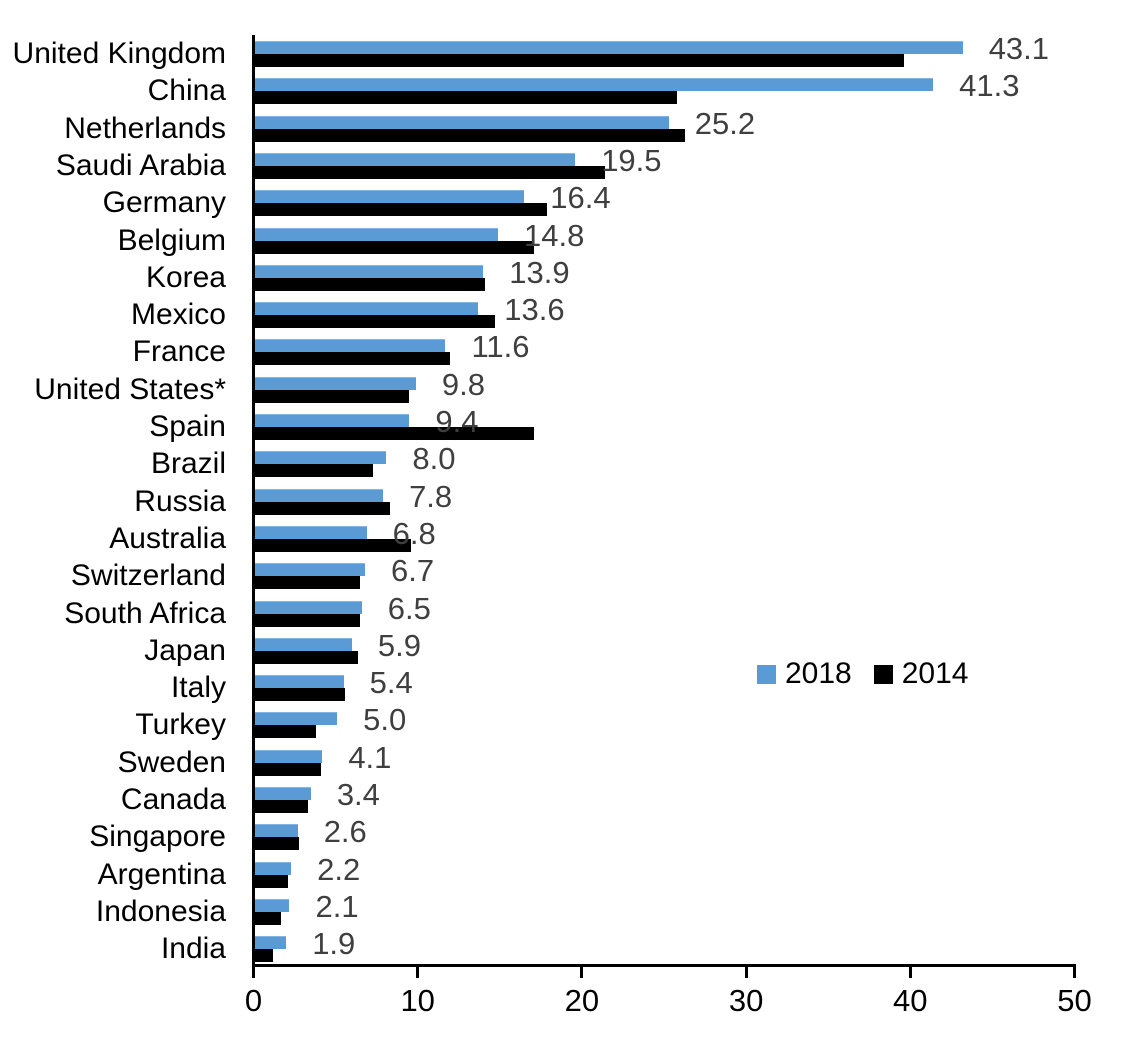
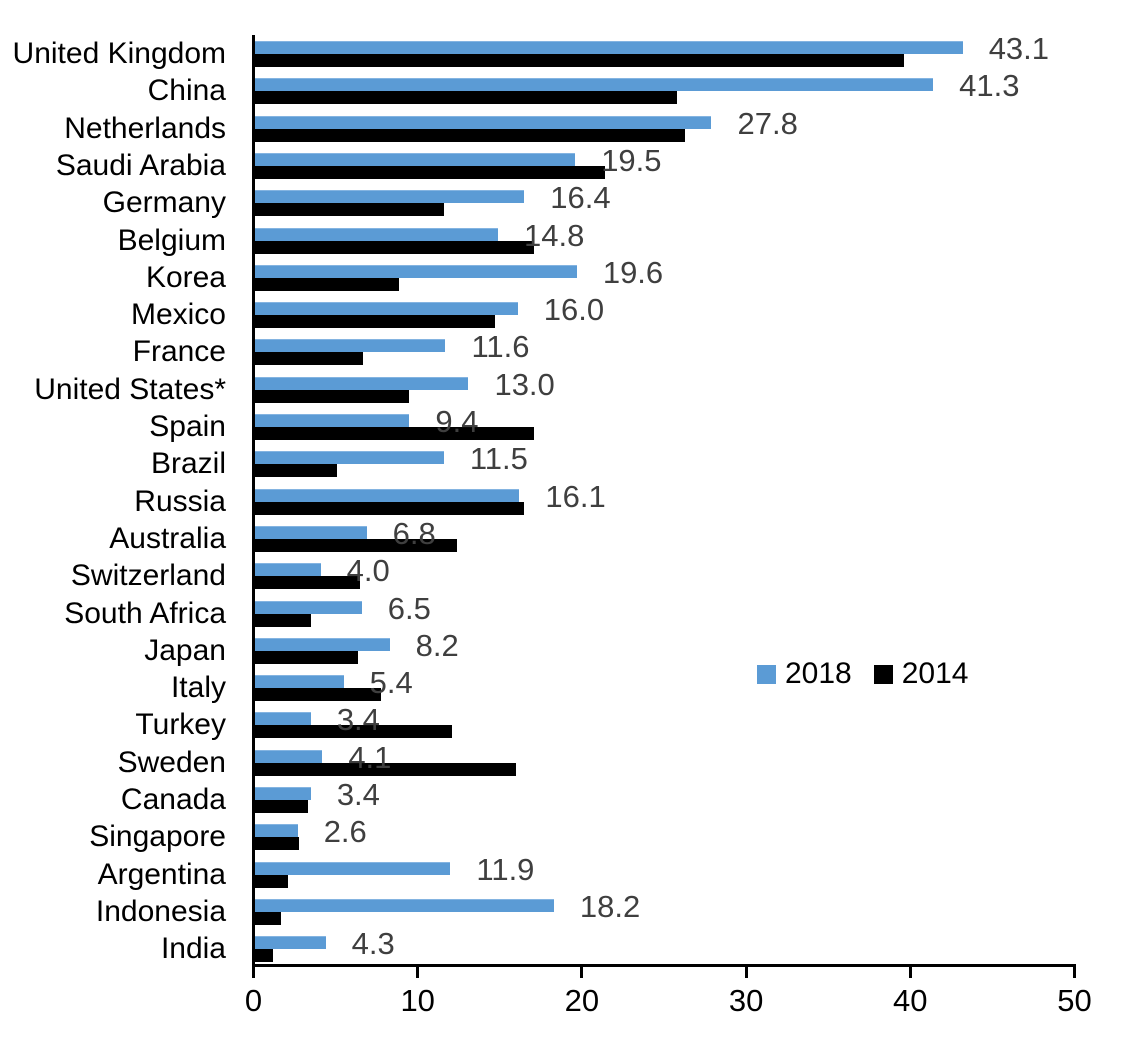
2018/Netherlands: 25.2 -> 27.8
2014/Germany: 17.8 -> 11.5
2018/Korea: 13.9 -> 19.6
2014/Korea: 14.0 -> 8.8
2018/Mexico: 13.6 -> 16.0
2014/France: 11.9 -> 6.6
2018/United States*: 9.8 -> 13.0
2018/Brazil: 8.0 -> 11.5
2014/Brazil: 7.2 -> 5.0
2018/Russia: 7.8 -> 16.1
2014/Russia: 8.2 -> 16.4
2014/Australia: 9.5 -> 12.3
2018/Switzerland: 6.7 -> 4.0
2014/South Africa: 6.4 -> 3.4
2018/Japan: 5.9 -> 8.2
2014/Italy: 5.5 -> 7.7
2018/Turkey: 5.0 -> 3.4
2014/Turkey: 3.7 -> 12.0
2014/Sweden: 4.0 -> 15.9
2018/Argentina: 2.2 -> 11.9
2018/Indonesia: 2.1 -> 18.2
2018/India: 1.9 -> 4.3
